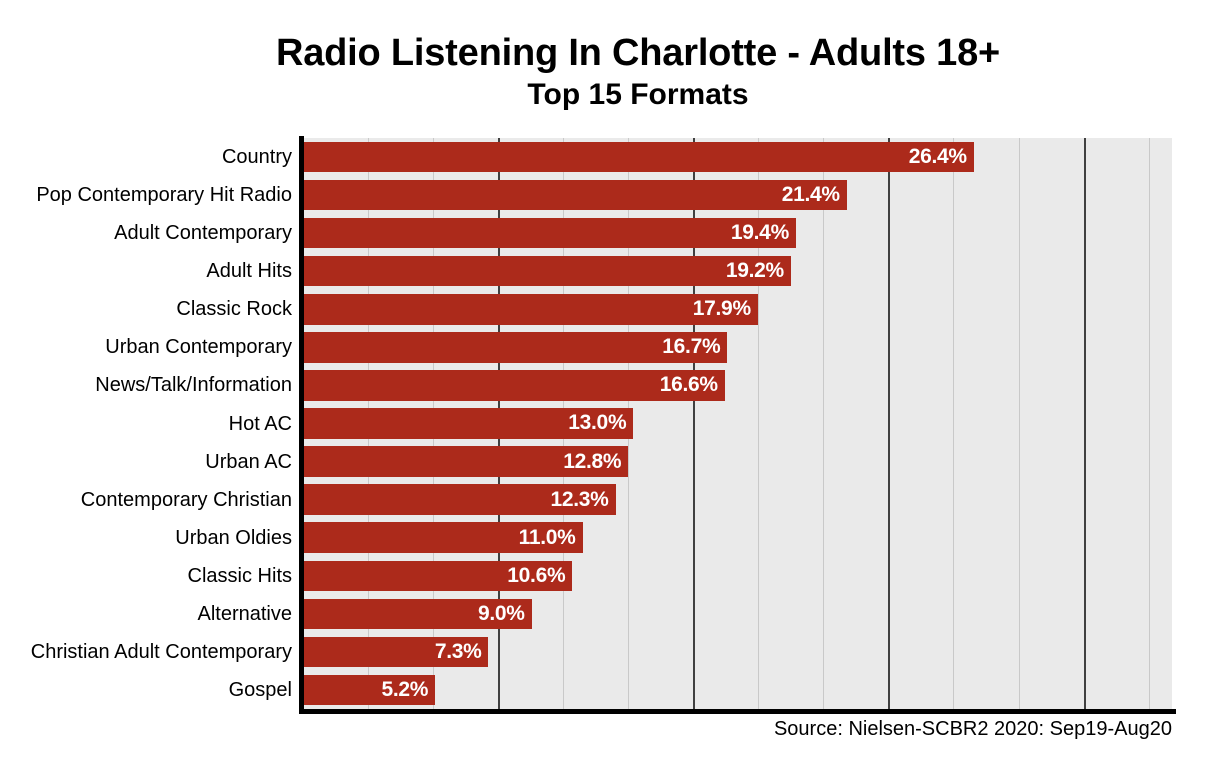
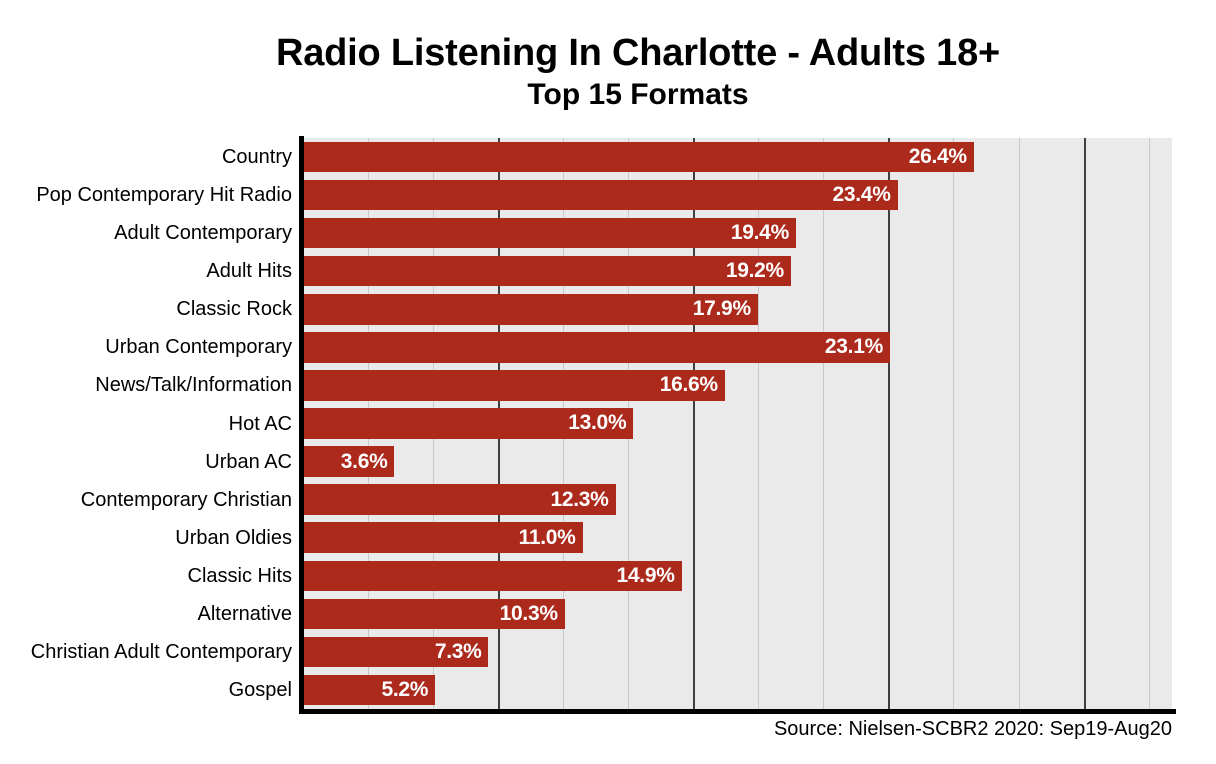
Pop Contemporary Hit Radio: 21.4% -> 23.4%
Urban Contemporary: 16.7% -> 23.1%
Urban AC: 12.8% -> 3.6%
Classic Hits: 10.6% -> 14.9%
Alternative: 9.0% -> 10.3%
